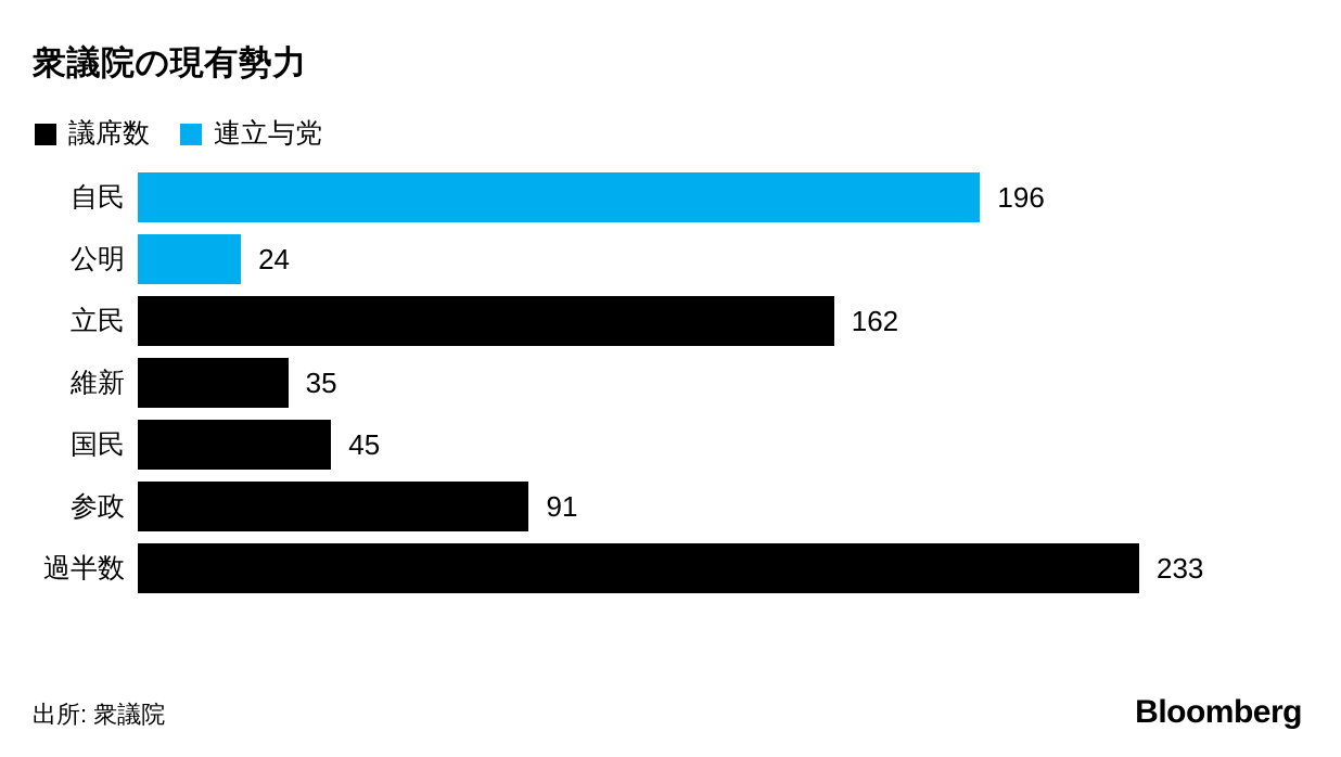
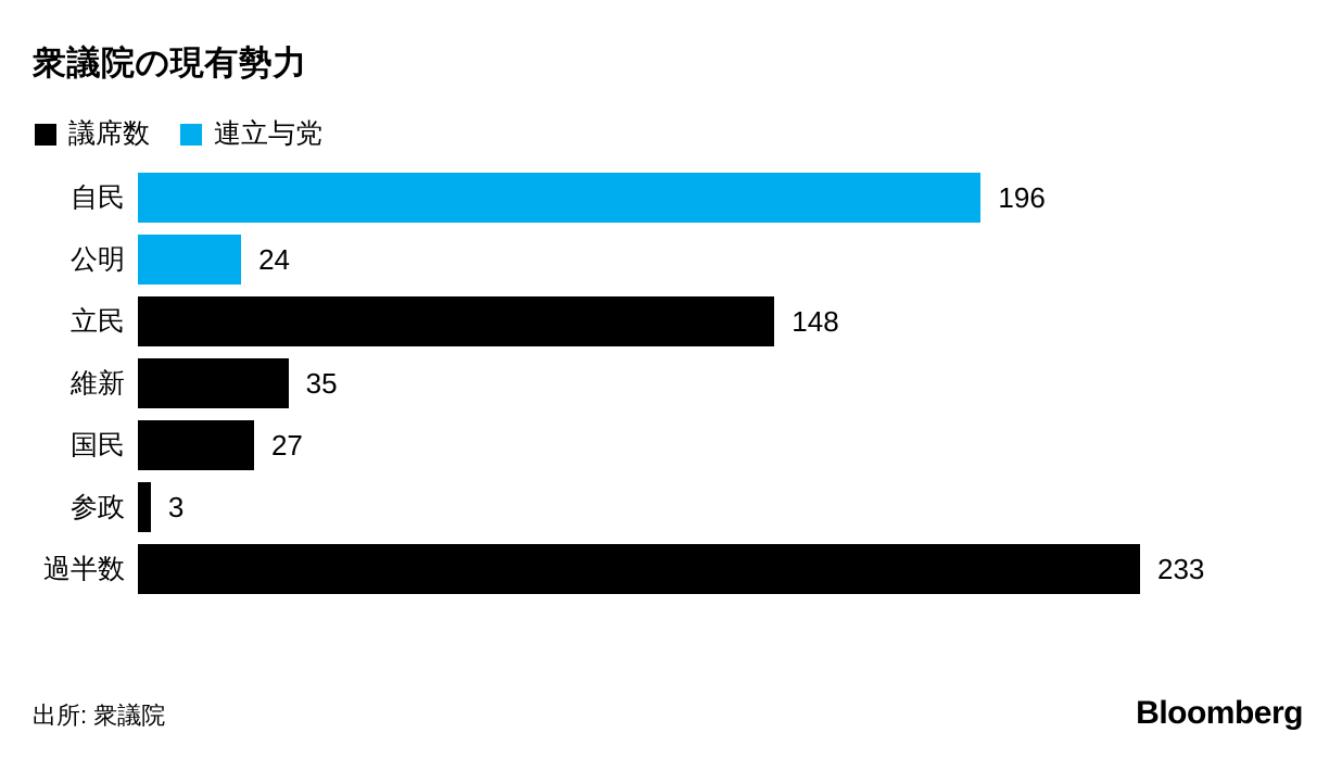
立民: 162 -> 148
国民: 45 -> 27
参政: 91 -> 3
